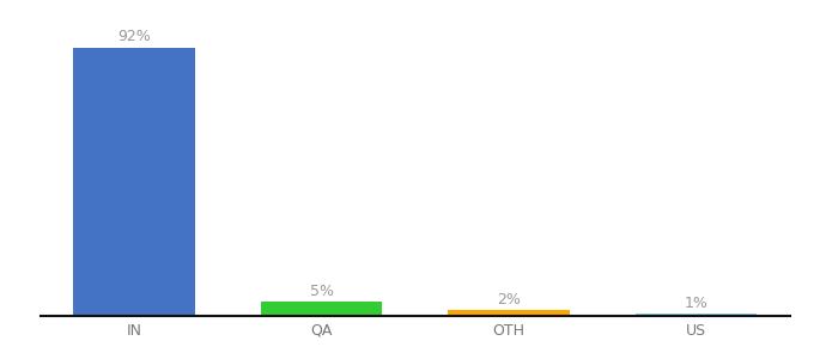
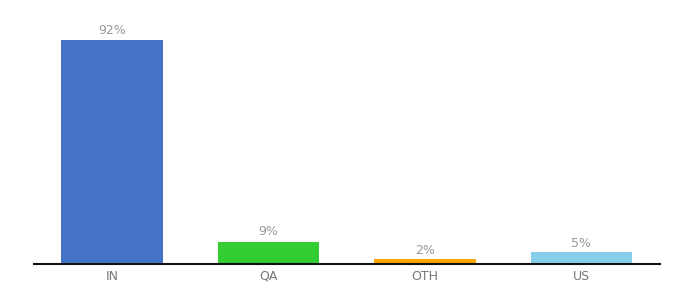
QA: 5% -> 9%
US: 1% -> 5%
